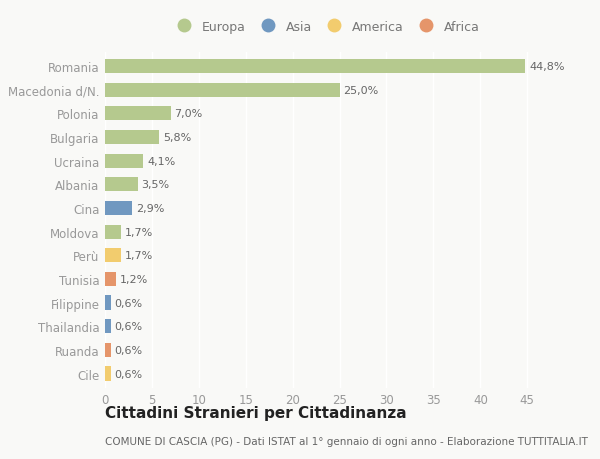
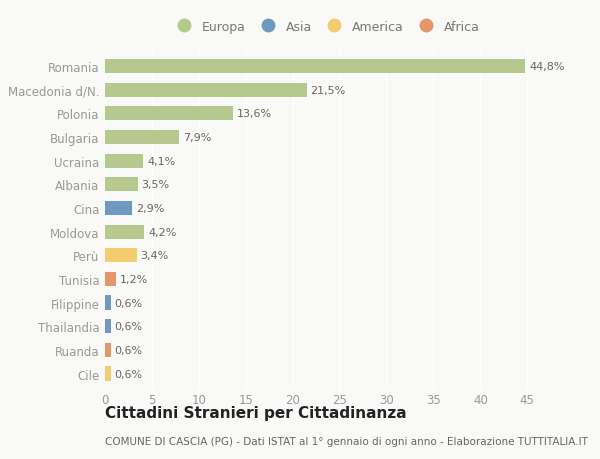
Macedonia d/N.: 25,0% -> 21,5%
Polonia: 7,0% -> 13,6%
Bulgaria: 5,8% -> 7,9%
Moldova: 1,7% -> 4,2%
Perù: 1,7% -> 3,4%
